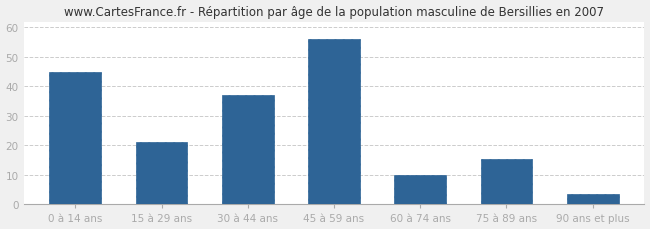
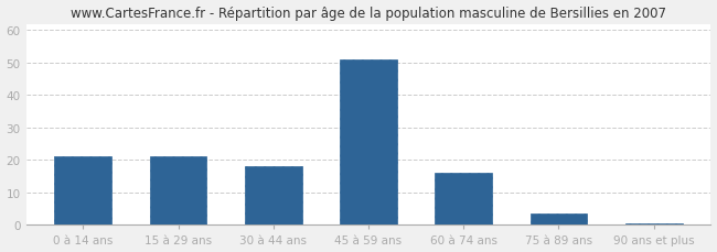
0 à 14 ans: 45.0 -> 21.0
30 à 44 ans: 37.0 -> 18.0
45 à 59 ans: 56.0 -> 51.0
60 à 74 ans: 10.0 -> 16.0
75 à 89 ans: 15.5 -> 3.5
90 ans et plus: 3.5 -> 0.5
